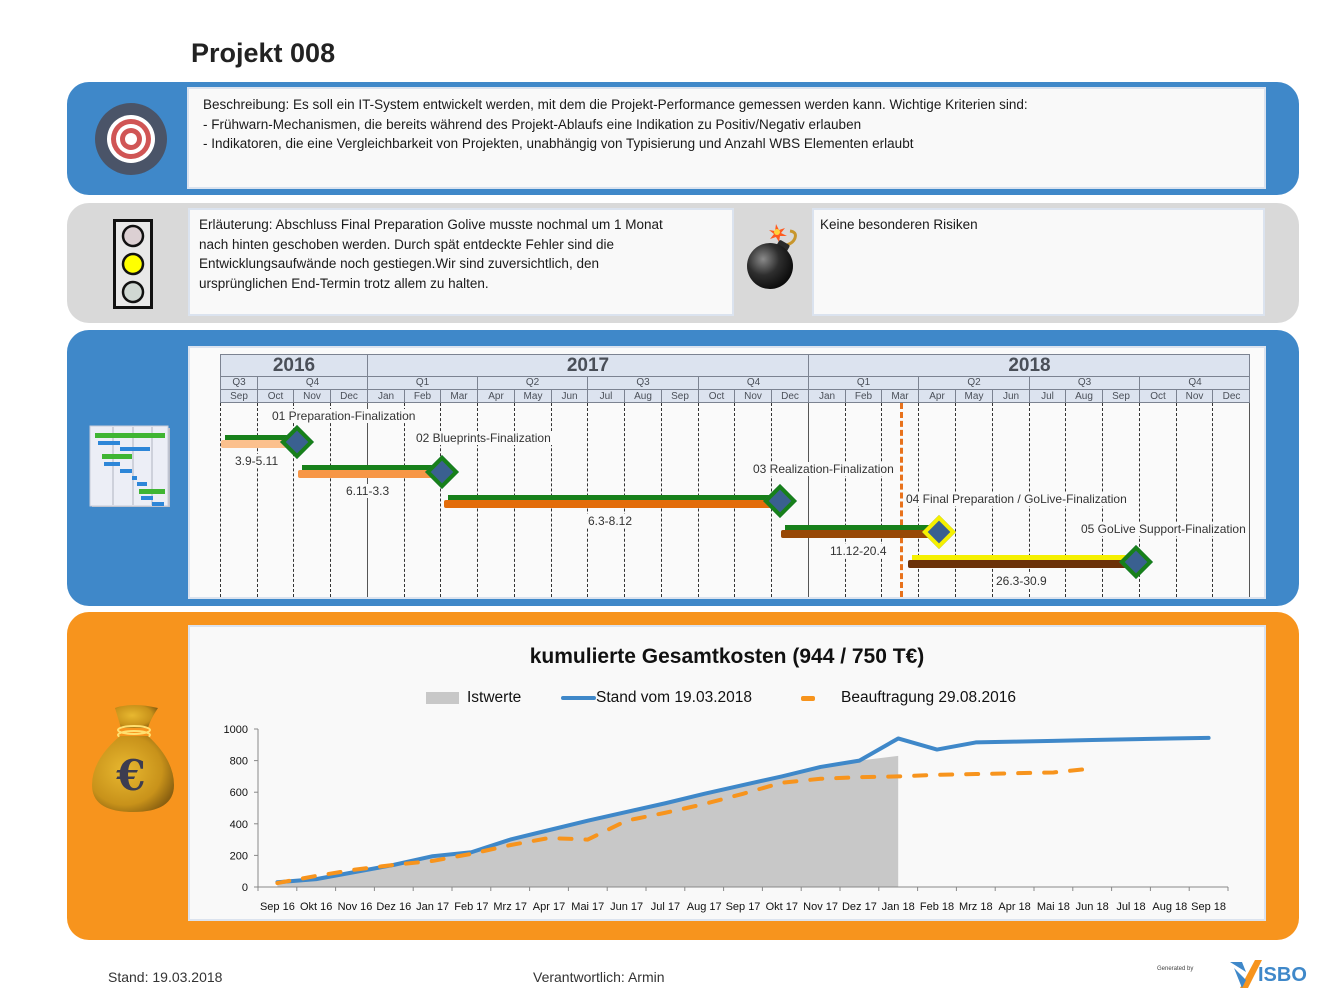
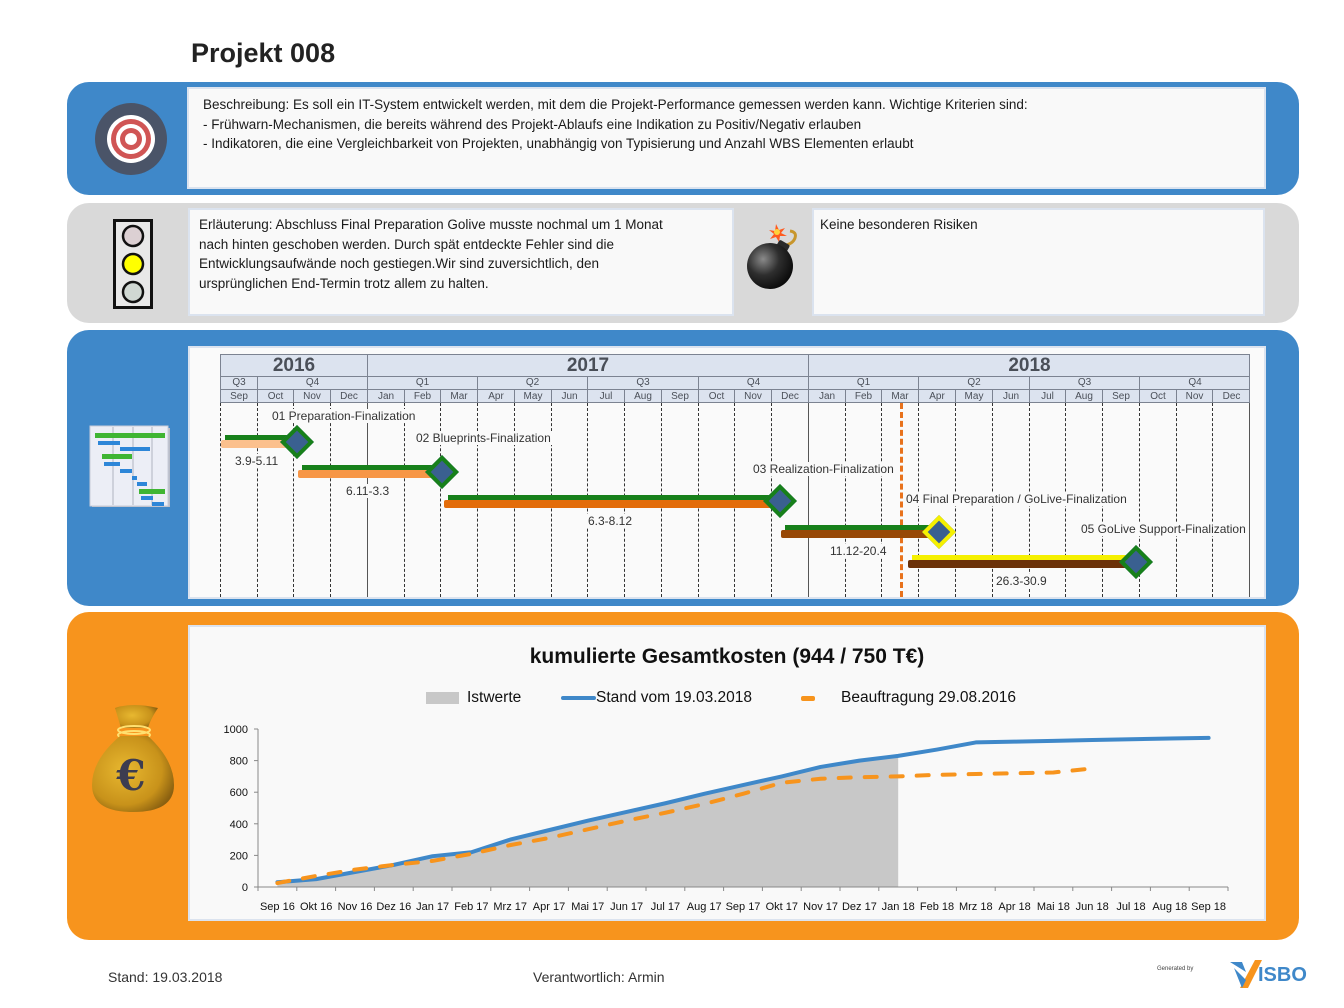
Beauftragung 29.08.2016/Mai 17: 300 -> 360
Stand vom 19.03.2018/Jan 18: 940 -> 830
